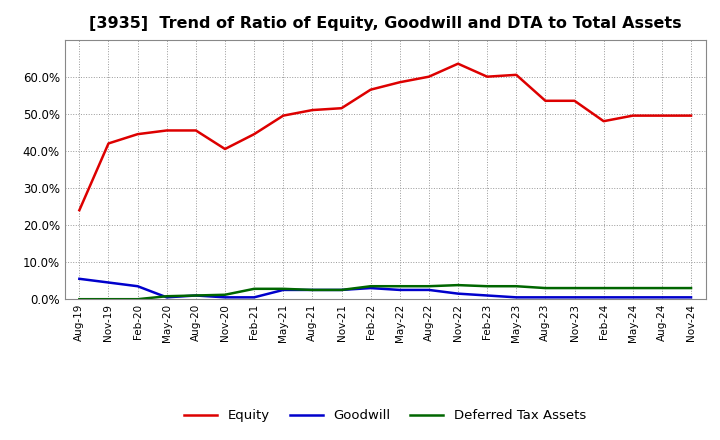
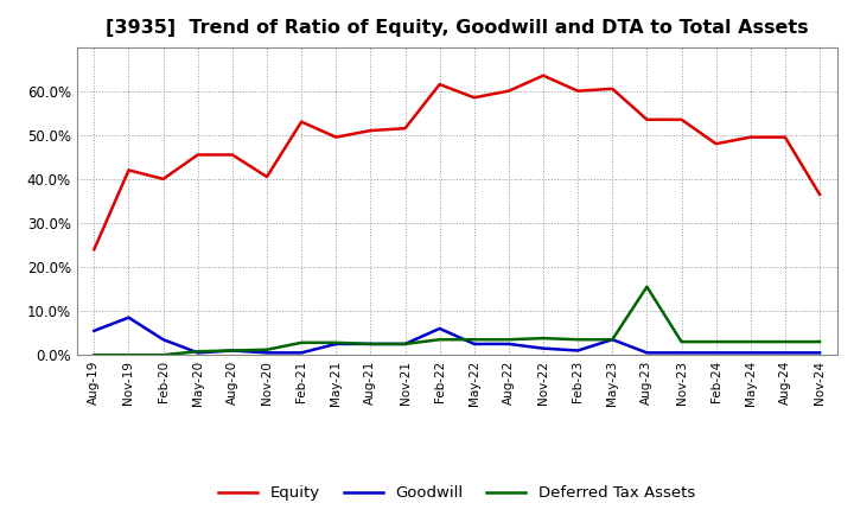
Goodwill/Nov-19: 4.5% -> 8.5%
Equity/Feb-20: 44.5% -> 40.0%
Equity/Feb-21: 44.5% -> 53.0%
Equity/Feb-22: 56.5% -> 61.5%
Goodwill/Feb-22: 3.0% -> 6.0%
Goodwill/May-23: 0.5% -> 3.5%
Deferred Tax Assets/Aug-23: 3.0% -> 15.5%
Equity/Nov-24: 49.5% -> 36.5%
